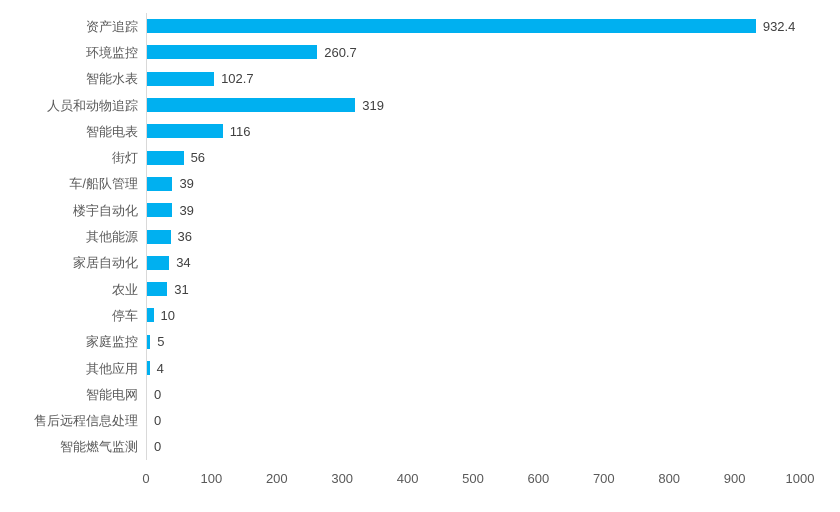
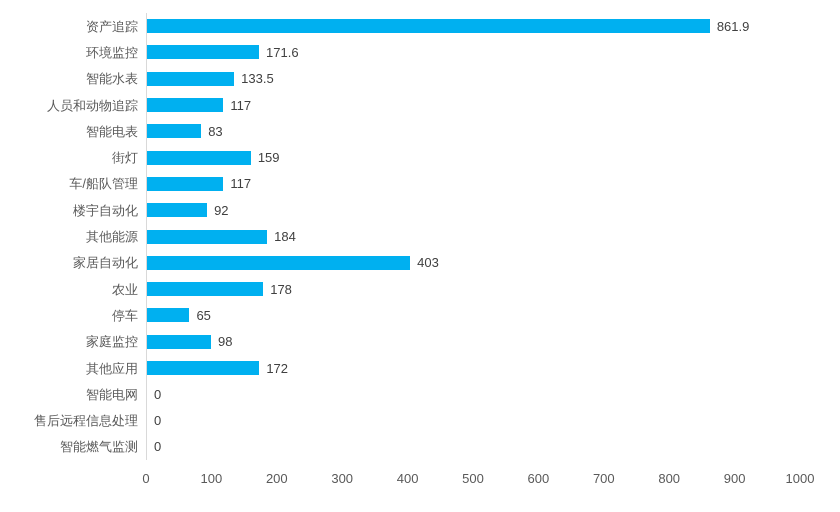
资产追踪: 932.4 -> 861.9
环境监控: 260.7 -> 171.6
智能水表: 102.7 -> 133.5
人员和动物追踪: 319 -> 117
智能电表: 116 -> 83
街灯: 56 -> 159
车/船队管理: 39 -> 117
楼宇自动化: 39 -> 92
其他能源: 36 -> 184
家居自动化: 34 -> 403
农业: 31 -> 178
停车: 10 -> 65
家庭监控: 5 -> 98
其他应用: 4 -> 172
